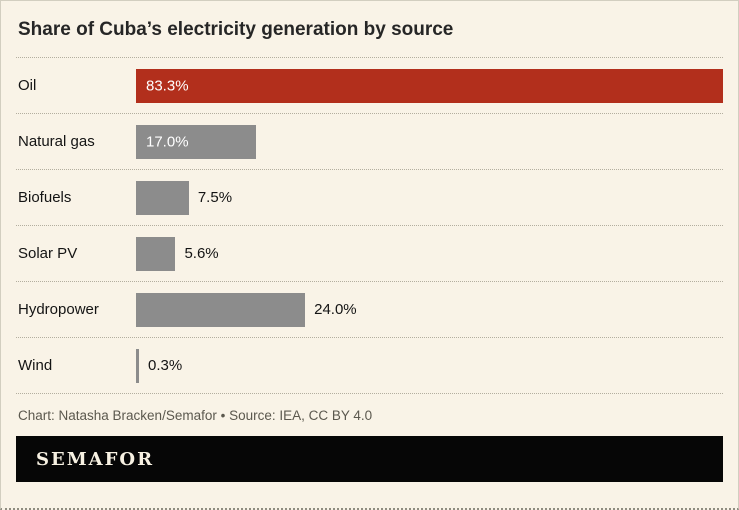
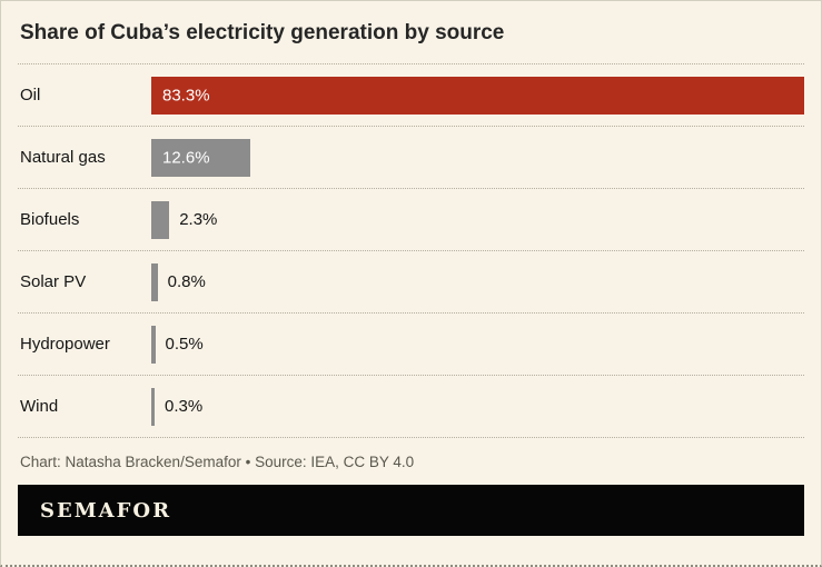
Natural gas: 17.0% -> 12.6%
Biofuels: 7.5% -> 2.3%
Solar PV: 5.6% -> 0.8%
Hydropower: 24.0% -> 0.5%
